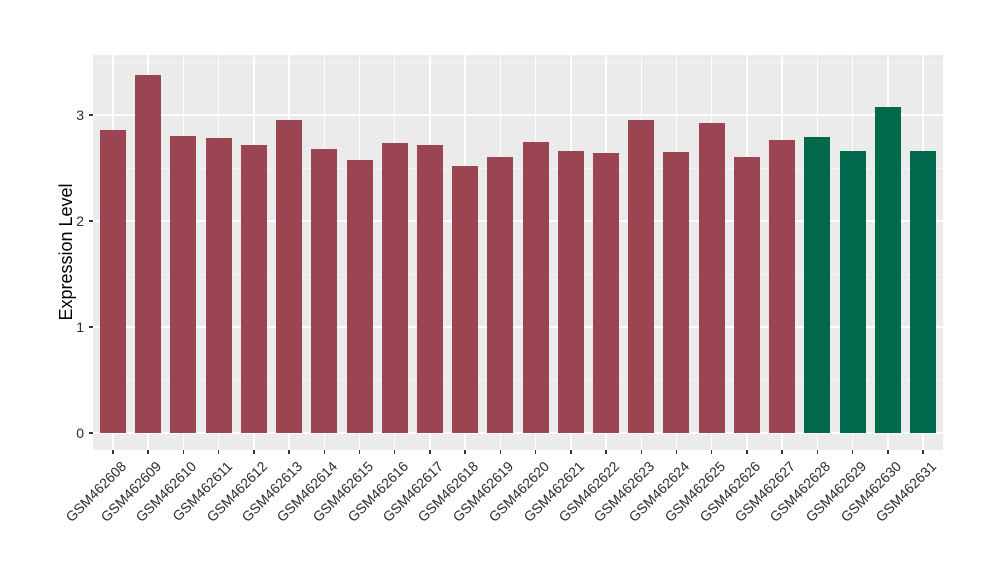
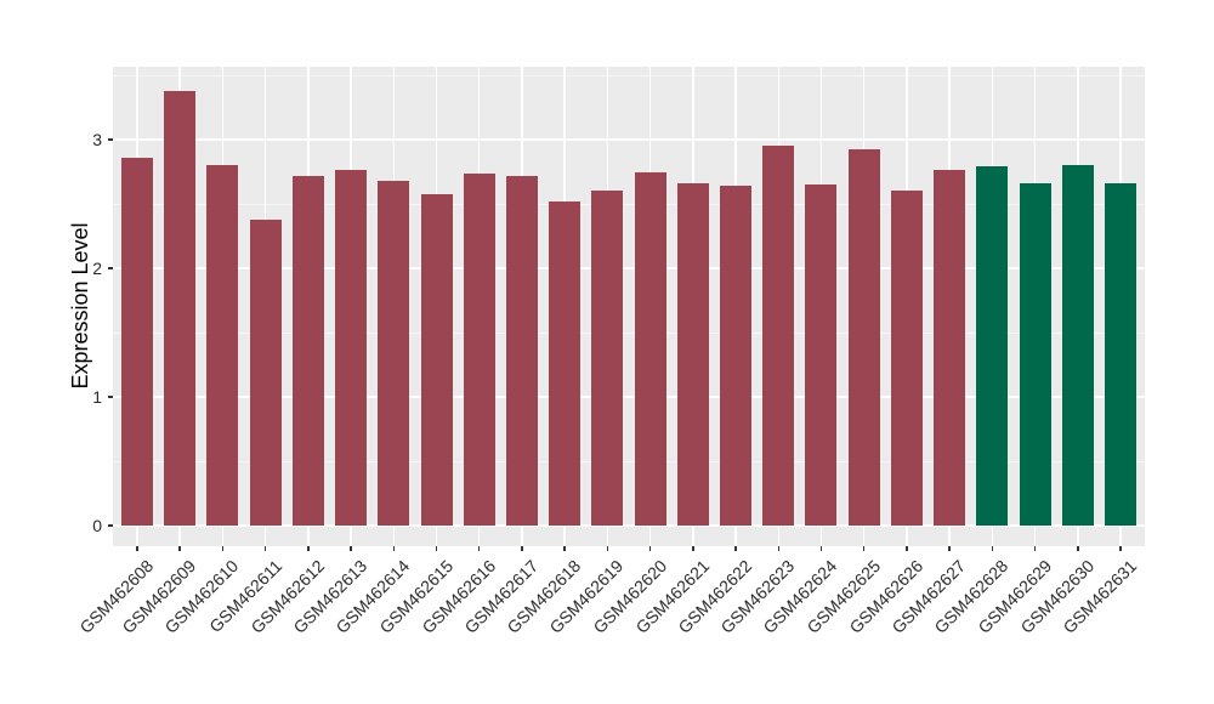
GSM462611: 2.78 -> 2.38
GSM462613: 2.95 -> 2.76
GSM462630: 3.08 -> 2.80
